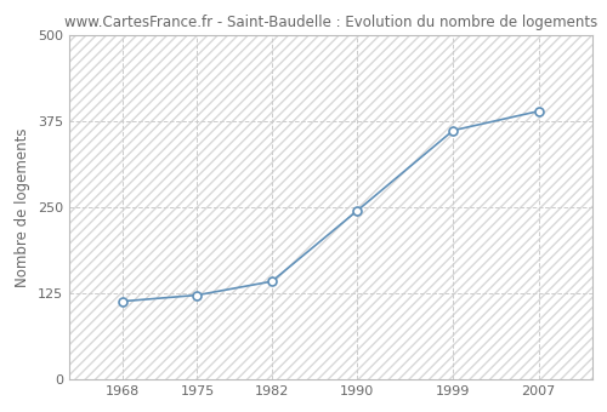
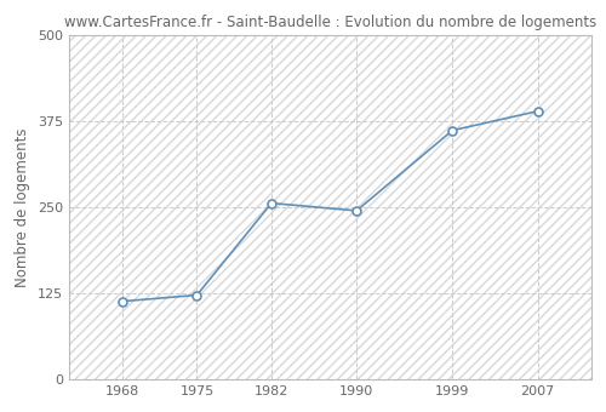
1982: 142 -> 256
